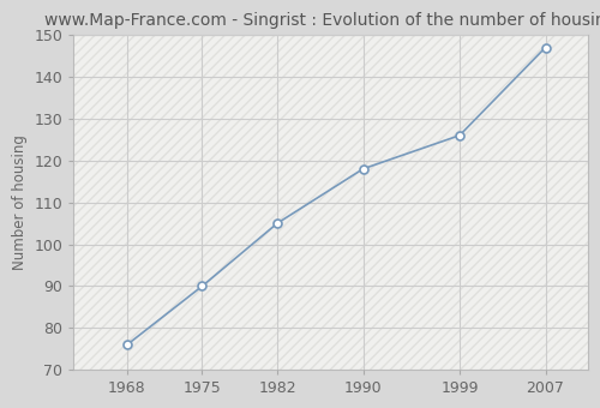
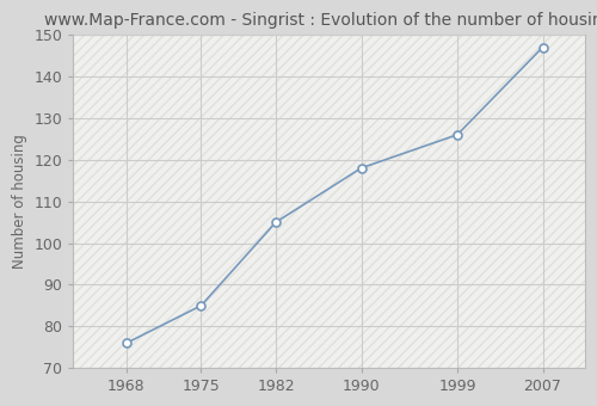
1975: 90 -> 85
